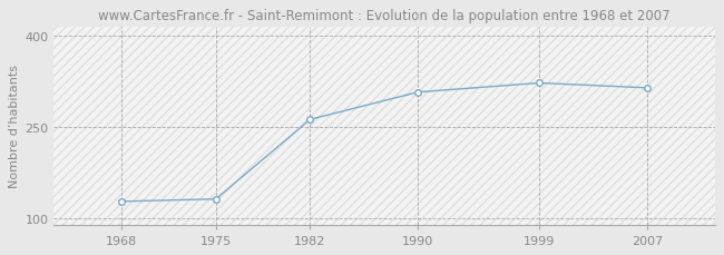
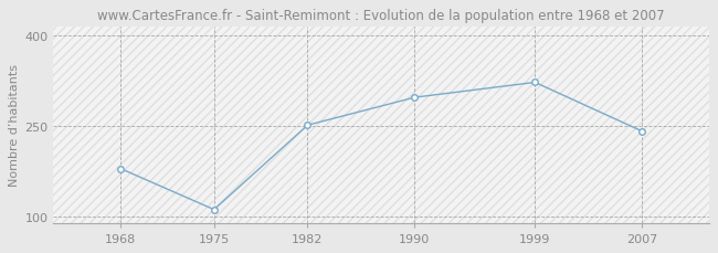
1968: 128 -> 180
1975: 132 -> 112
1982: 263 -> 252
1990: 308 -> 298
2007: 315 -> 242
